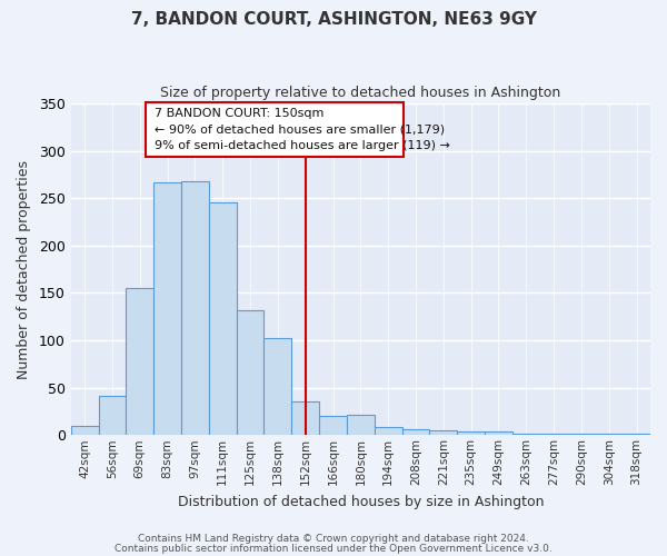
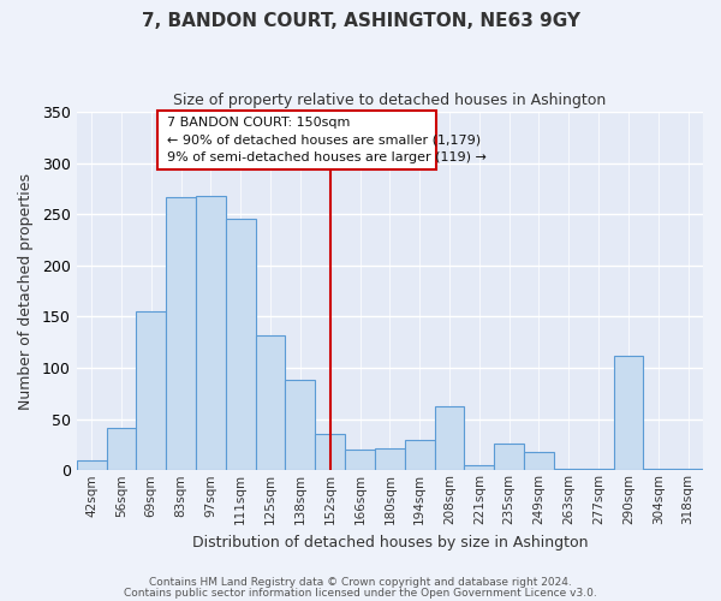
138sqm: 103 -> 88
194sqm: 8 -> 30
208sqm: 6 -> 62
235sqm: 4 -> 26
249sqm: 4 -> 18
290sqm: 1 -> 112
